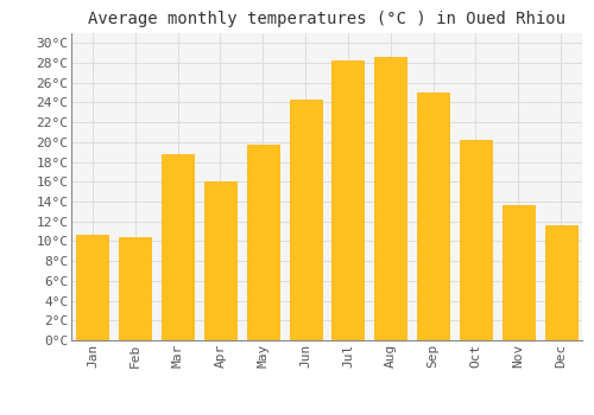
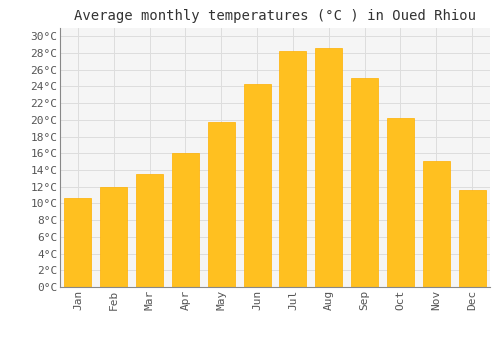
Feb: 10.4°C -> 12.0°C
Mar: 18.8°C -> 13.5°C
Nov: 13.6°C -> 15.1°C
